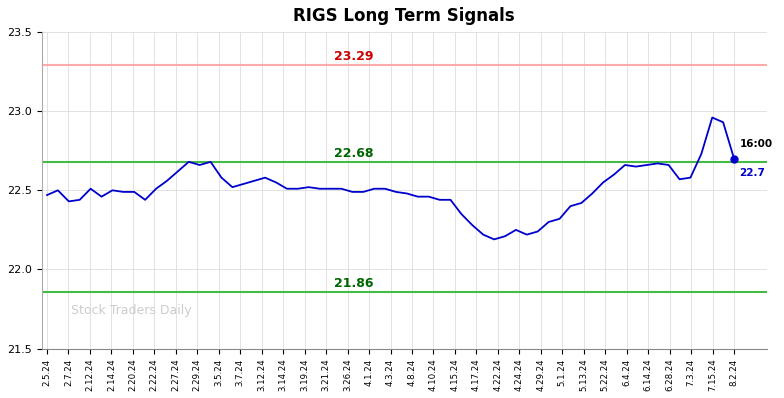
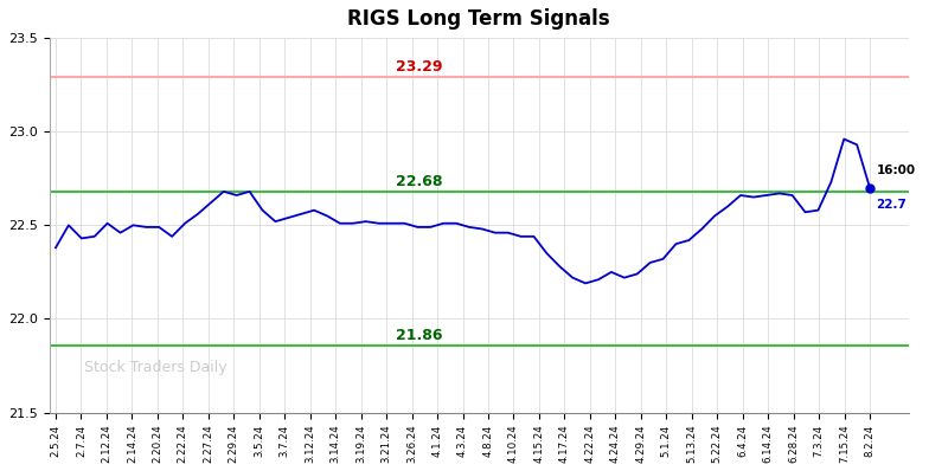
2.5.24: 22.47 -> 22.38
